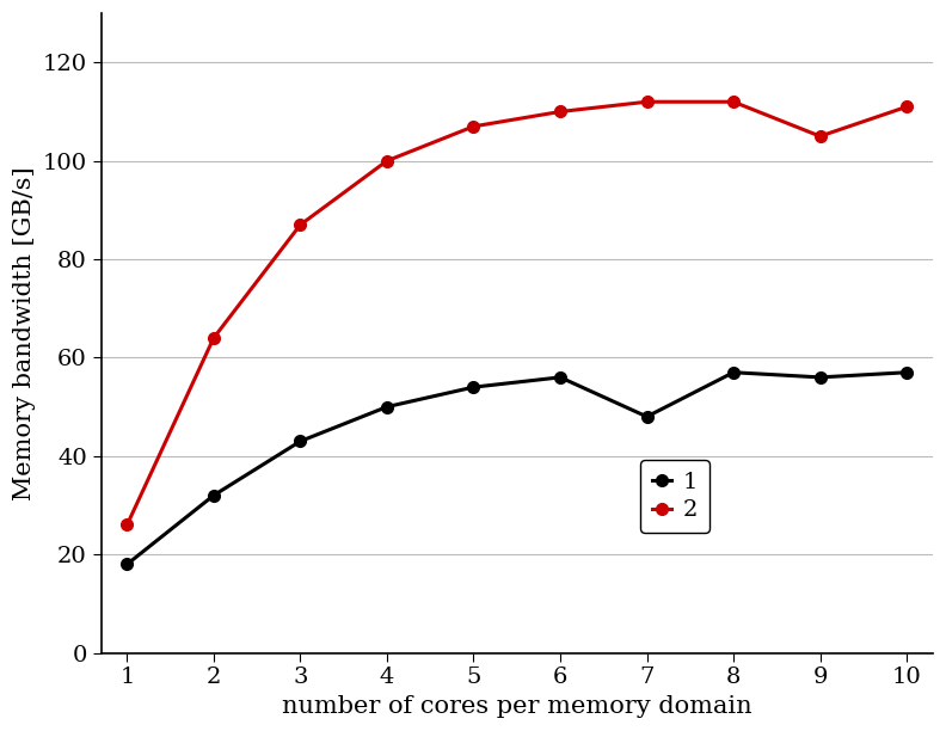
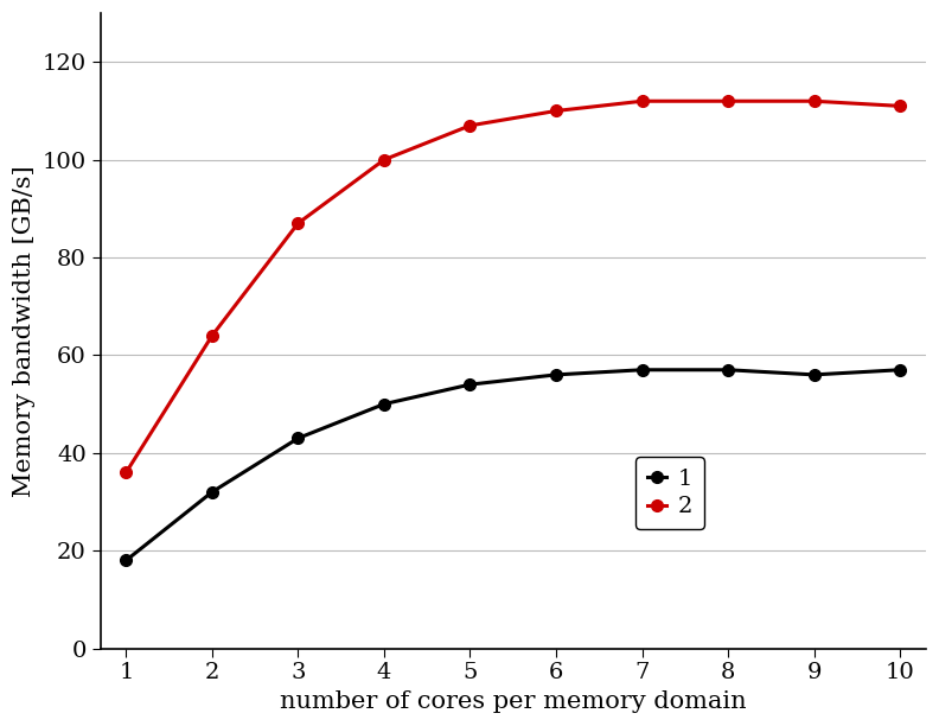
2/1: 26 -> 36
1/7: 48 -> 57
2/9: 105 -> 112
